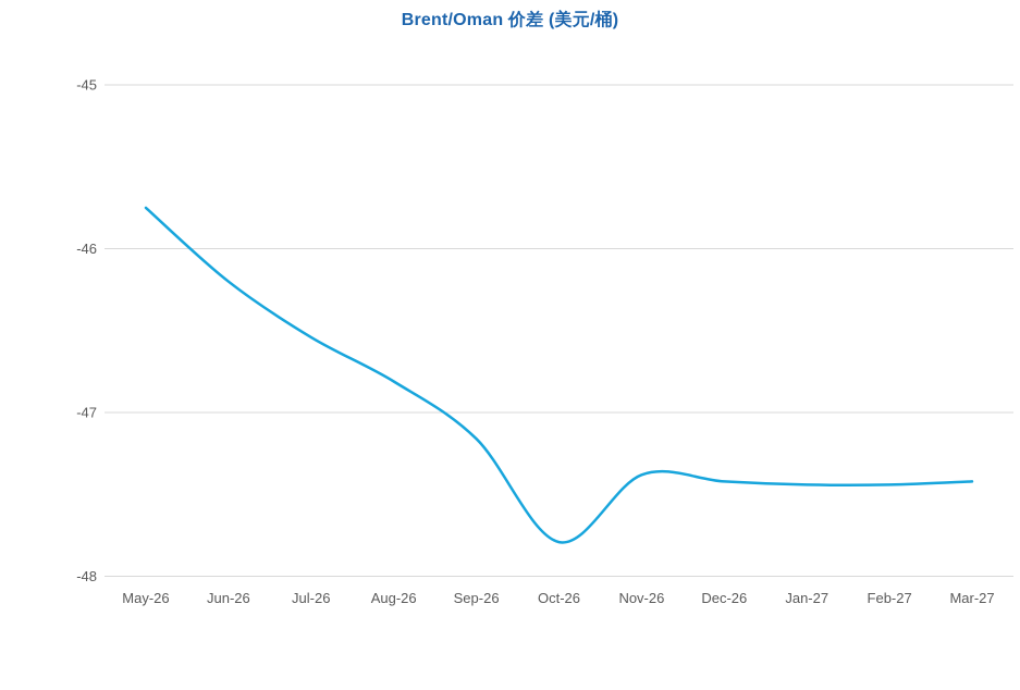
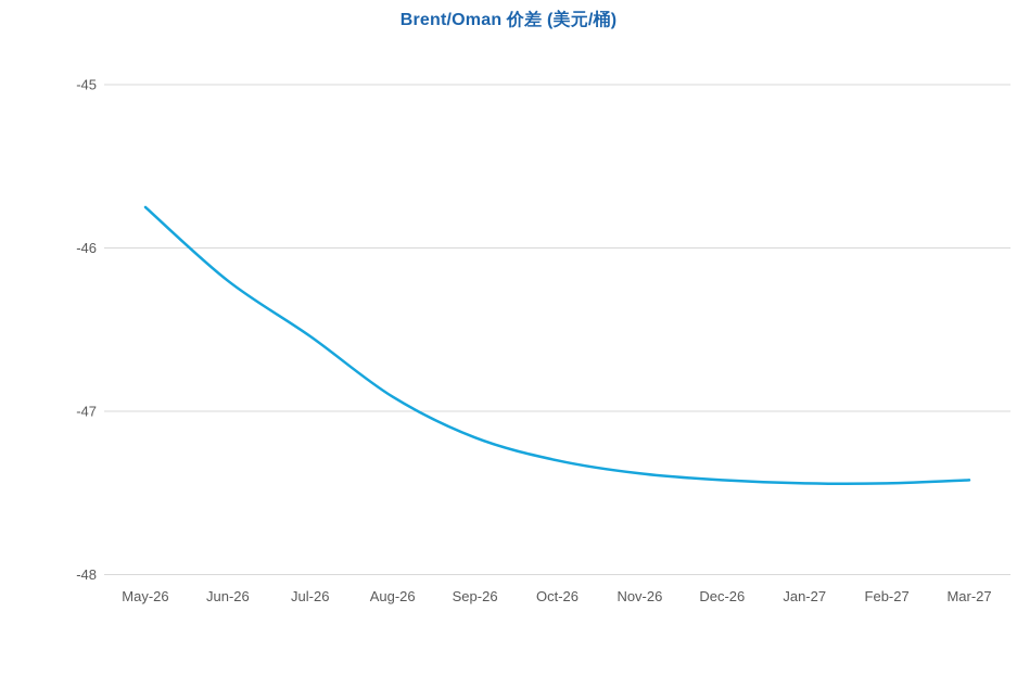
Aug-26: -46.81 -> -46.91
Oct-26: -47.79 -> -47.30
